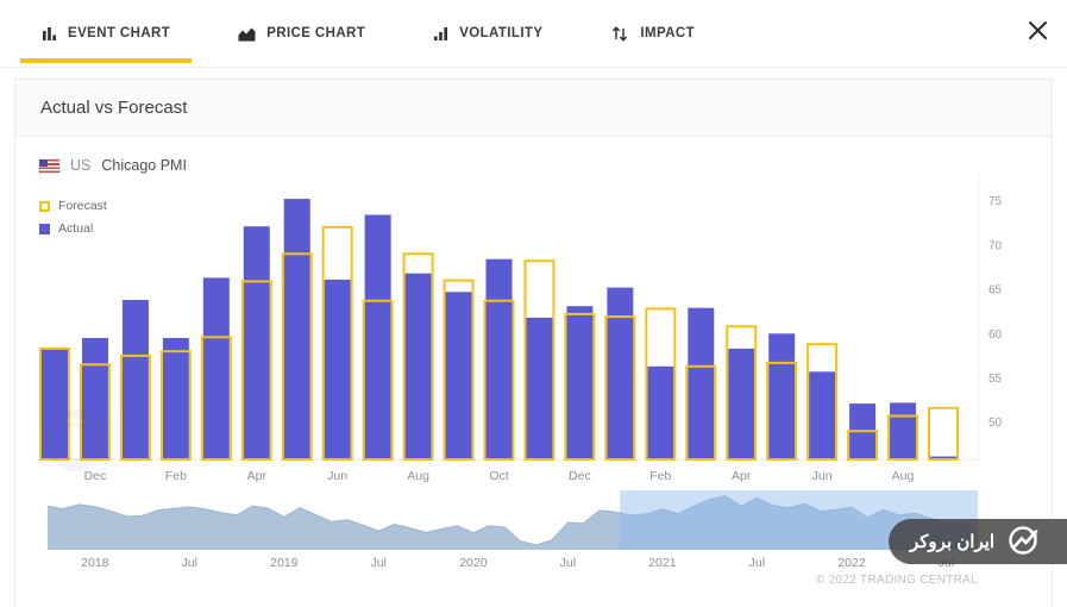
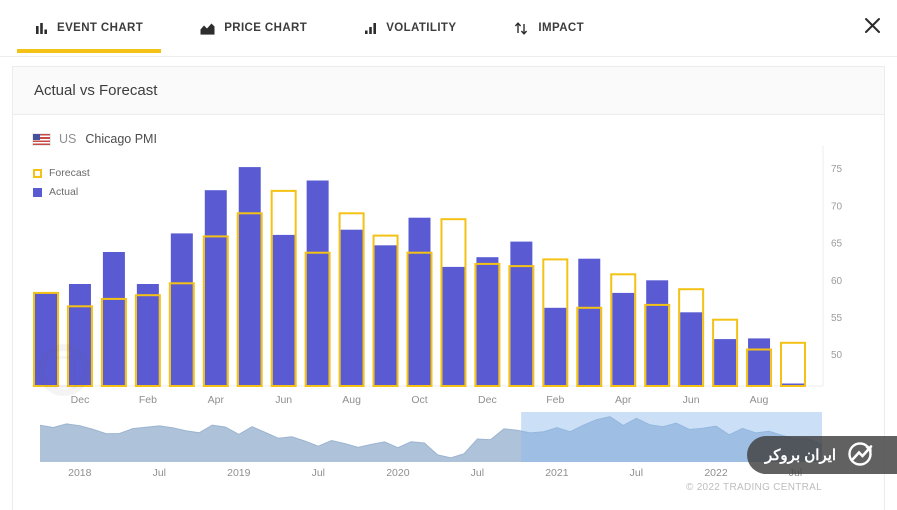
Forecast/Jul 2022: 49 -> 55
